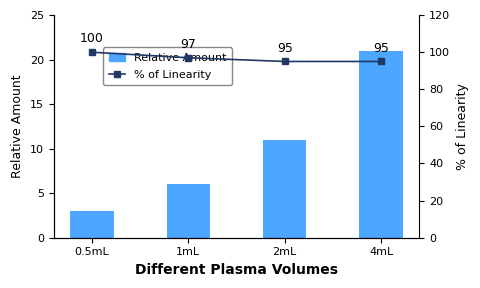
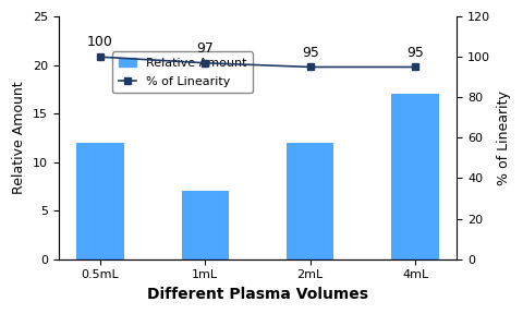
Relative Amount/0.5mL: 3 -> 12
Relative Amount/1mL: 6 -> 7
Relative Amount/2mL: 11 -> 12
Relative Amount/4mL: 21 -> 17
